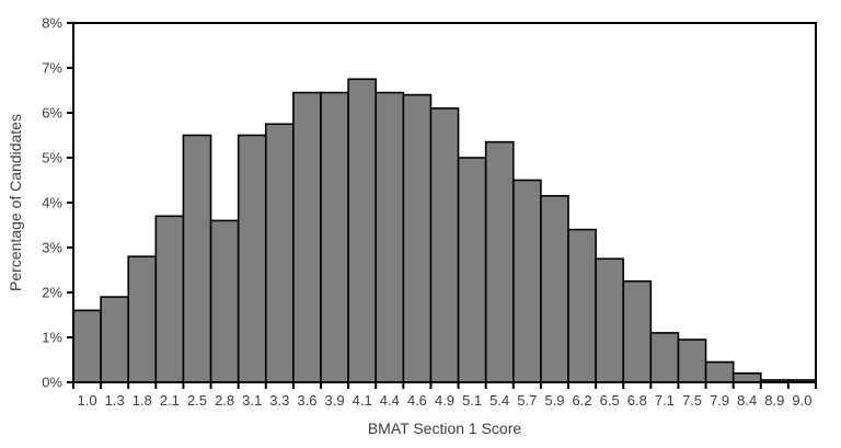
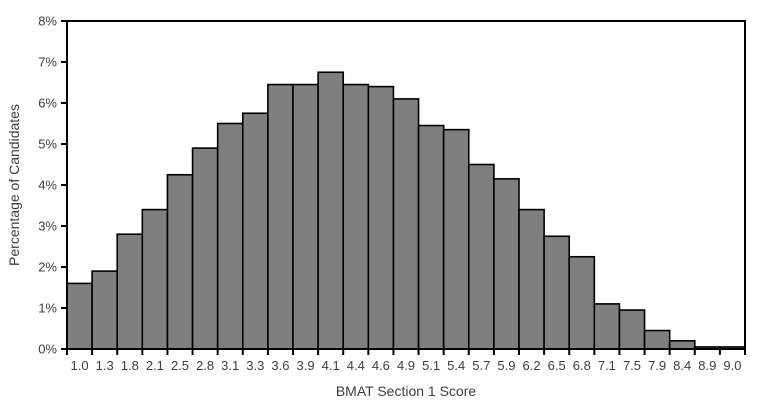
2.1: 3.7% -> 3.4%
2.5: 5.5% -> 4.2%
2.8: 3.6% -> 4.9%
5.1: 5.0% -> 5.5%
